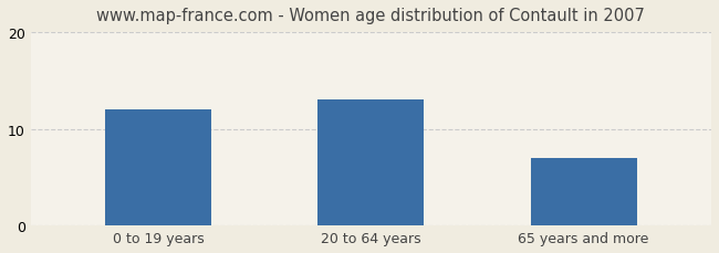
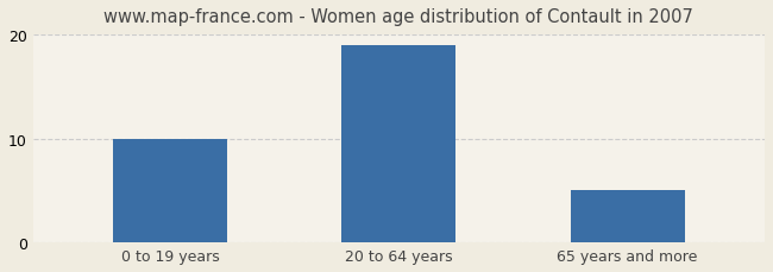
0 to 19 years: 12 -> 10
20 to 64 years: 13 -> 19
65 years and more: 7 -> 5
